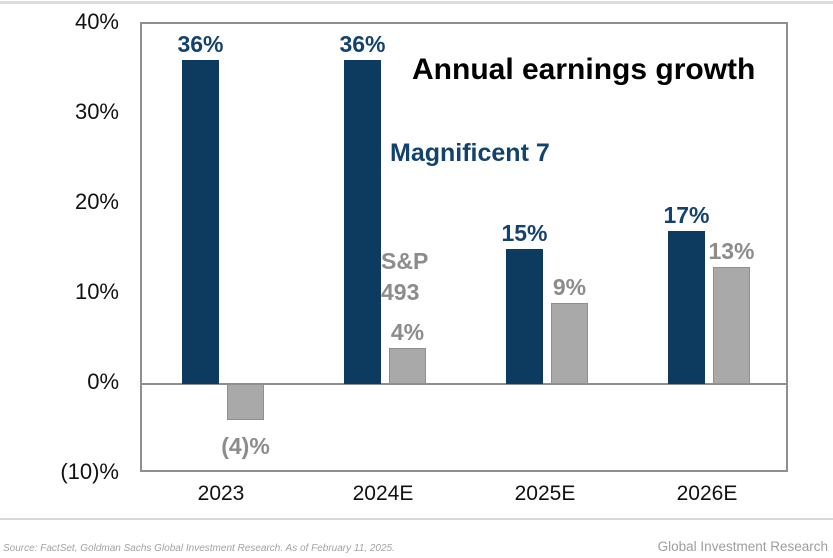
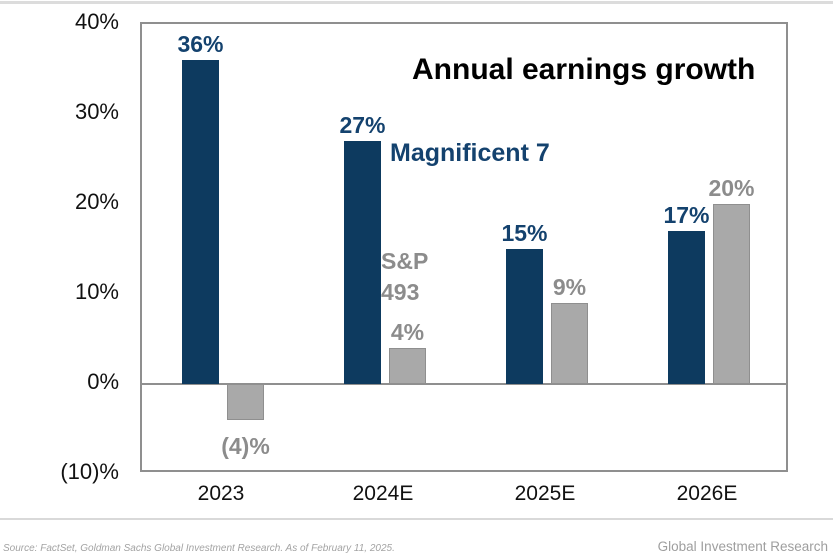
Magnificent 7/2024E: 36% -> 27%
S&P 493/2026E: 13% -> 20%
